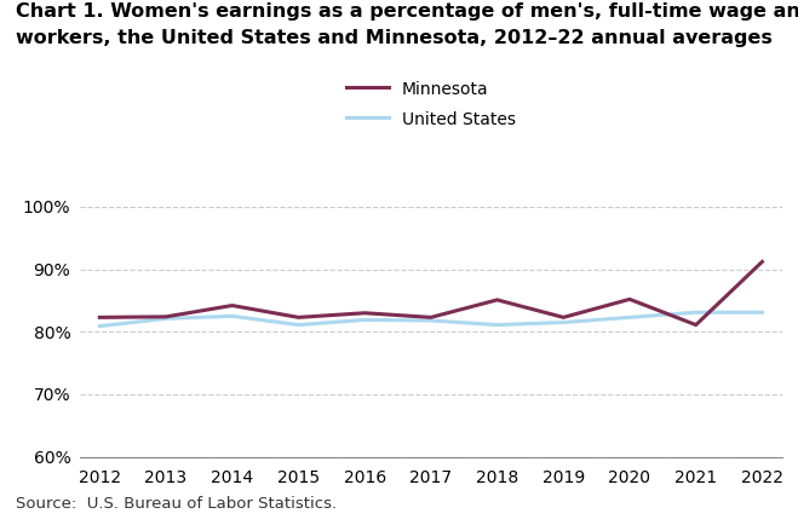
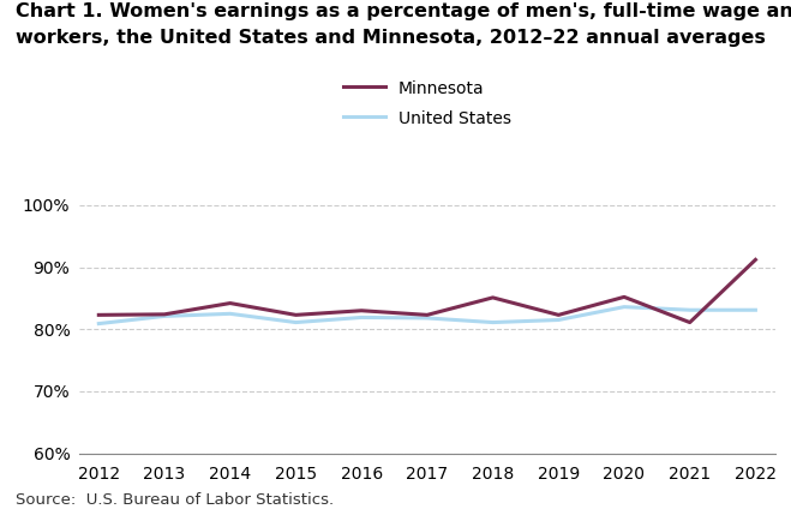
United States/2020: 82.3% -> 83.6%
